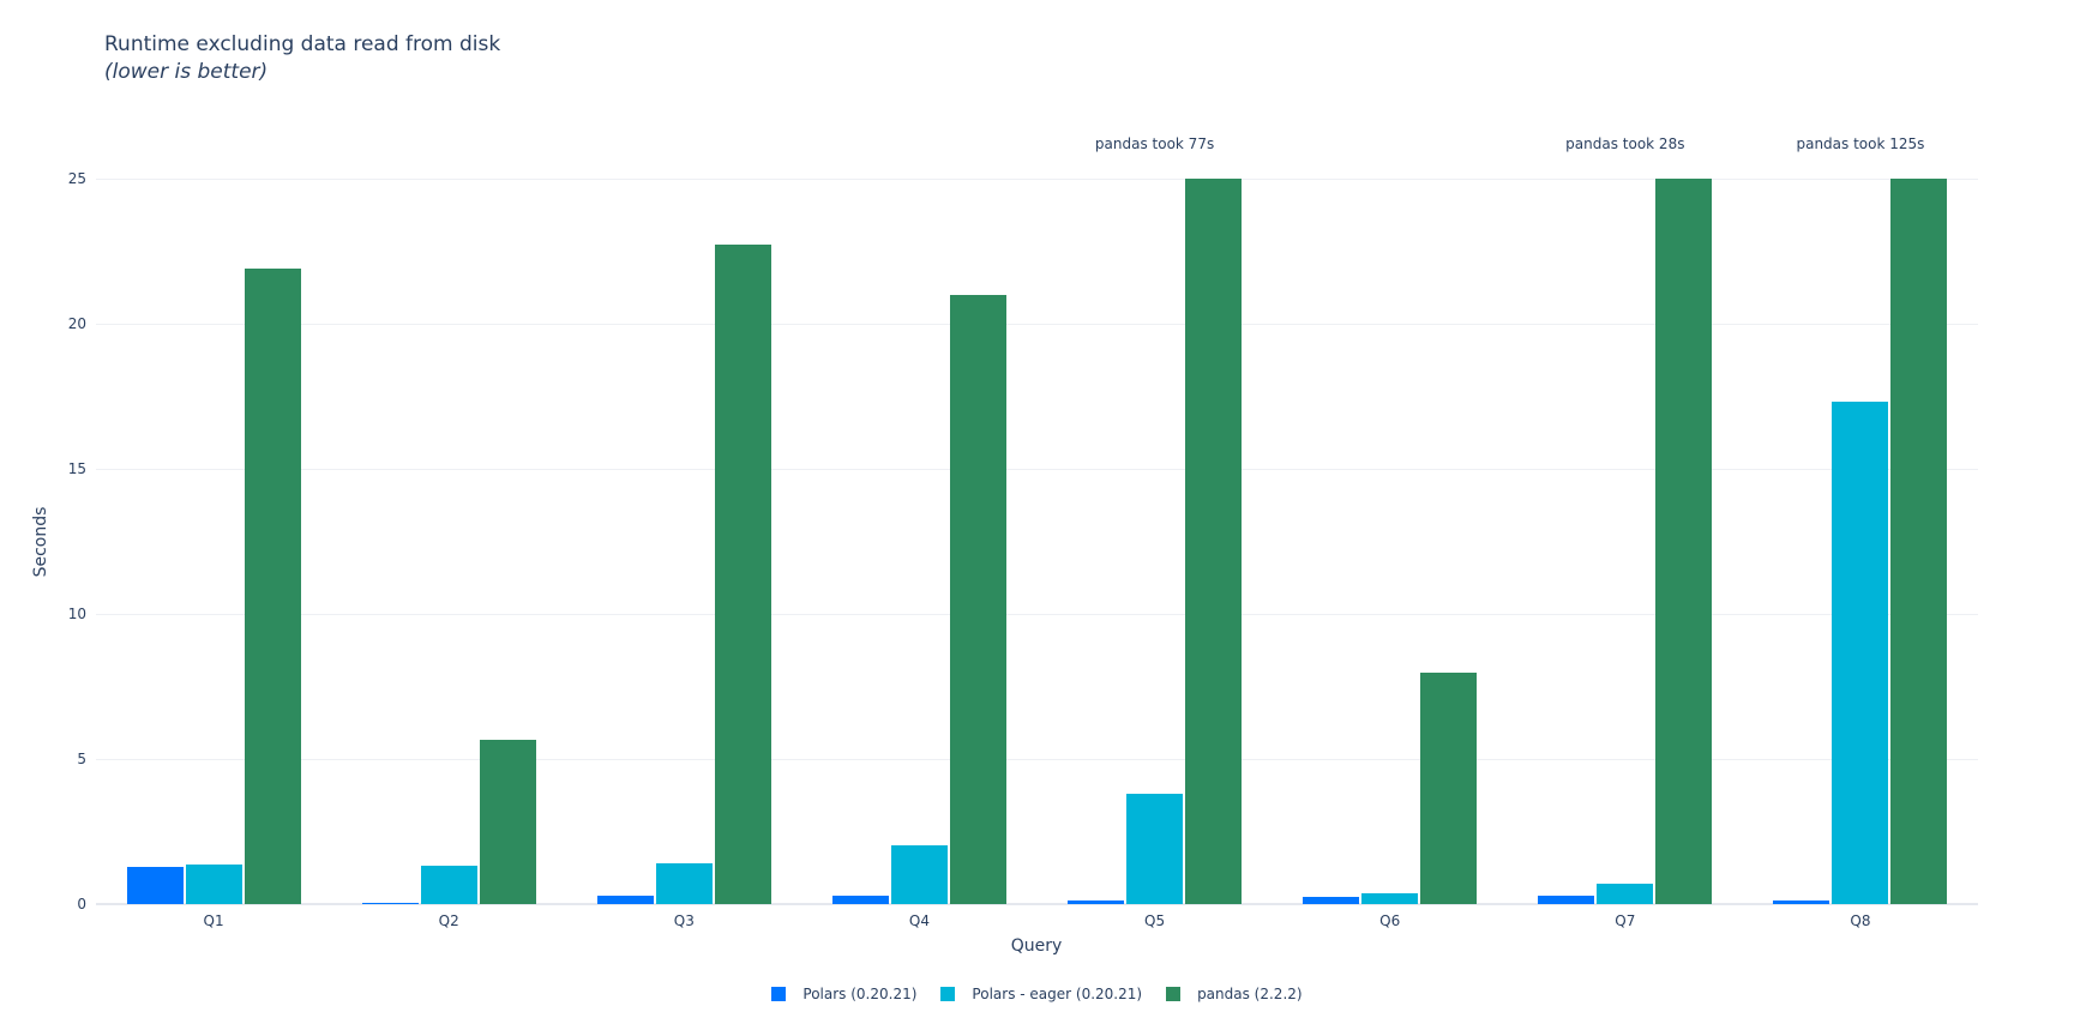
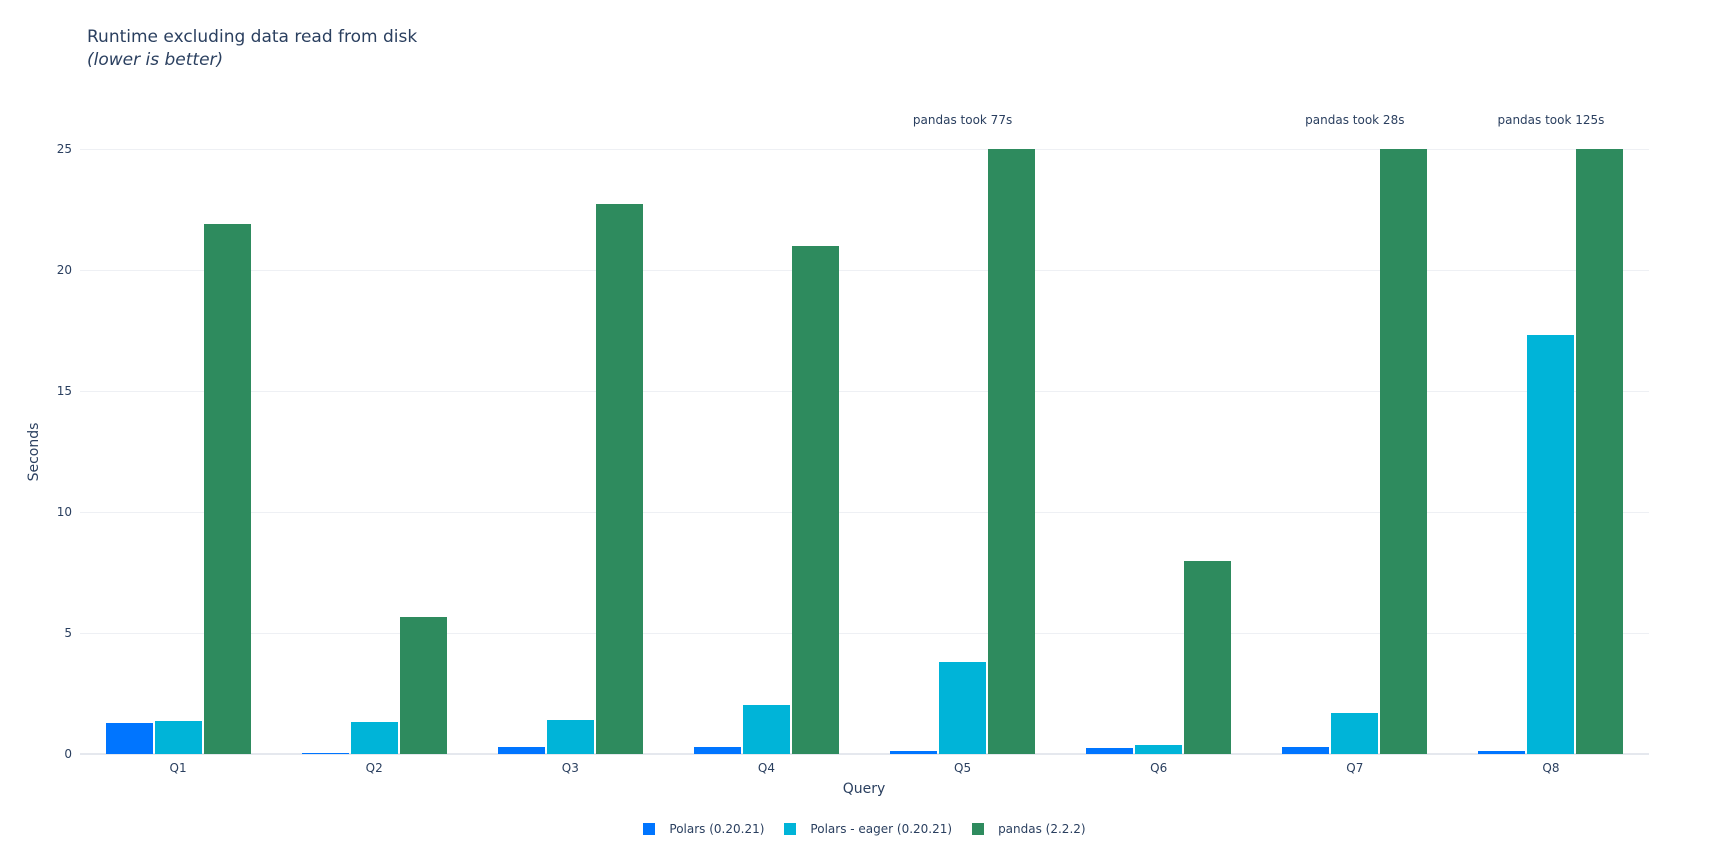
Polars - eager (0.20.21)/Q7: 0.7 -> 1.7
